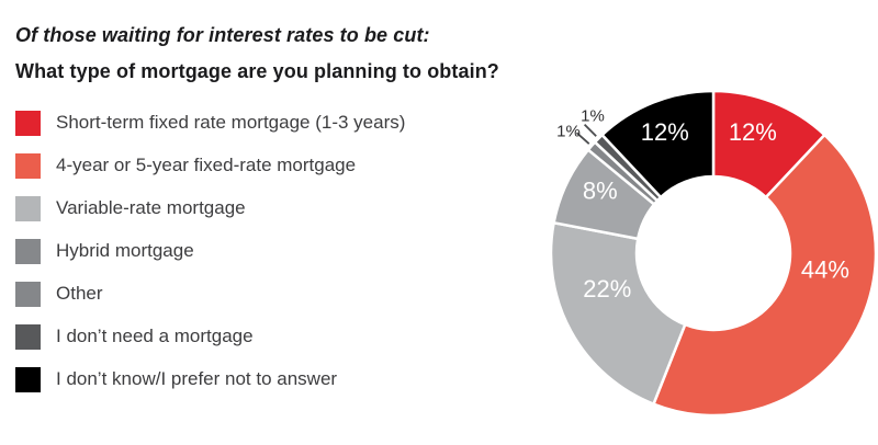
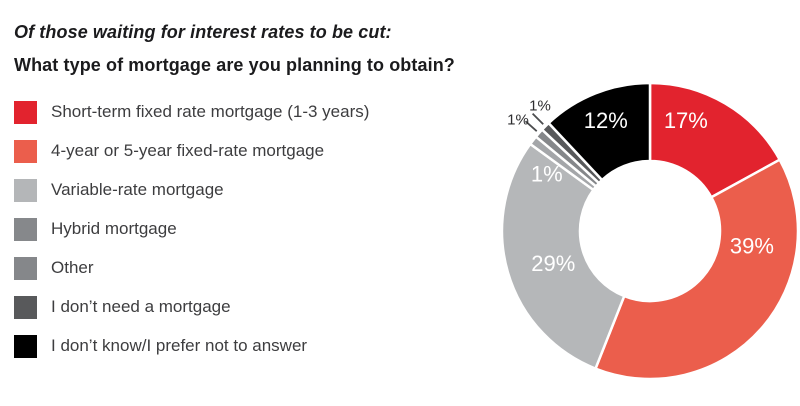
Short-term fixed rate mortgage (1-3 years): 12% -> 17%
4-year or 5-year fixed-rate mortgage: 44% -> 39%
Variable-rate mortgage: 22% -> 29%
Hybrid mortgage: 8% -> 1%
